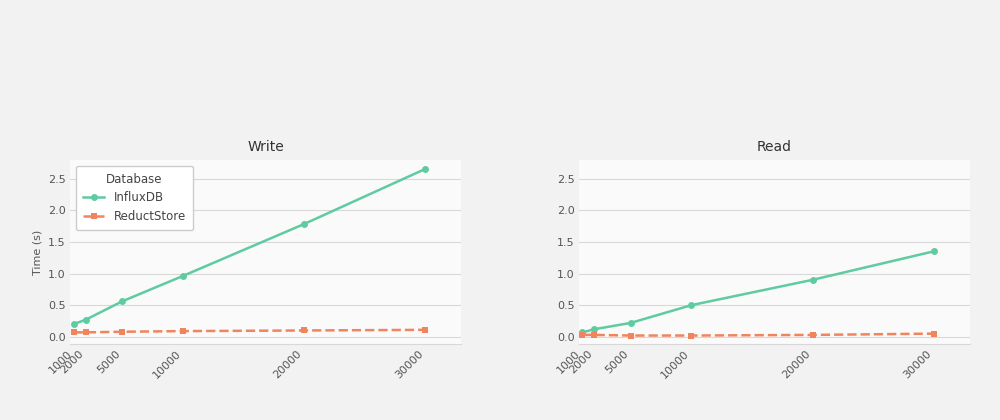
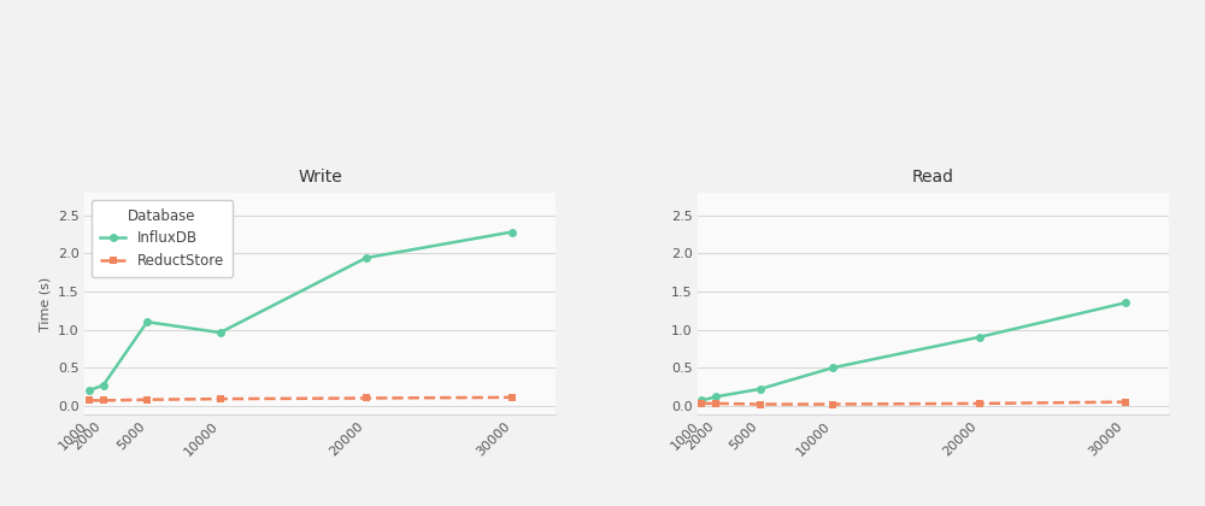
Write/InfluxDB/5000: 0.56 -> 1.10
Write/InfluxDB/20000: 1.78 -> 1.94
Write/InfluxDB/30000: 2.65 -> 2.28
